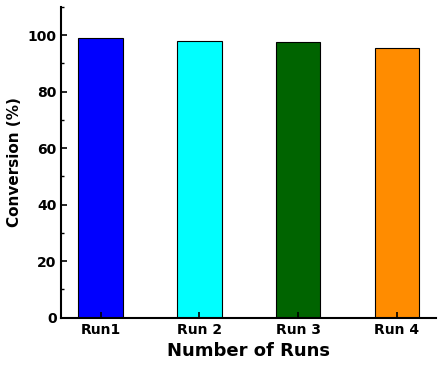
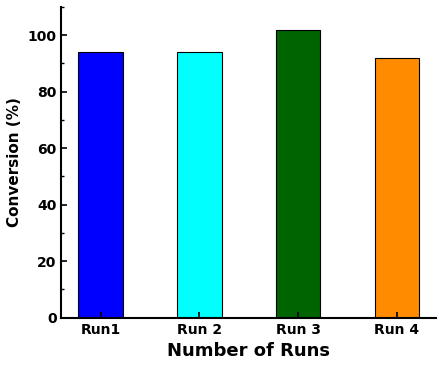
Run1: 99.0 -> 94.0
Run 2: 98.0 -> 94.0
Run 3: 97.5 -> 102.0
Run 4: 95.5 -> 92.0
